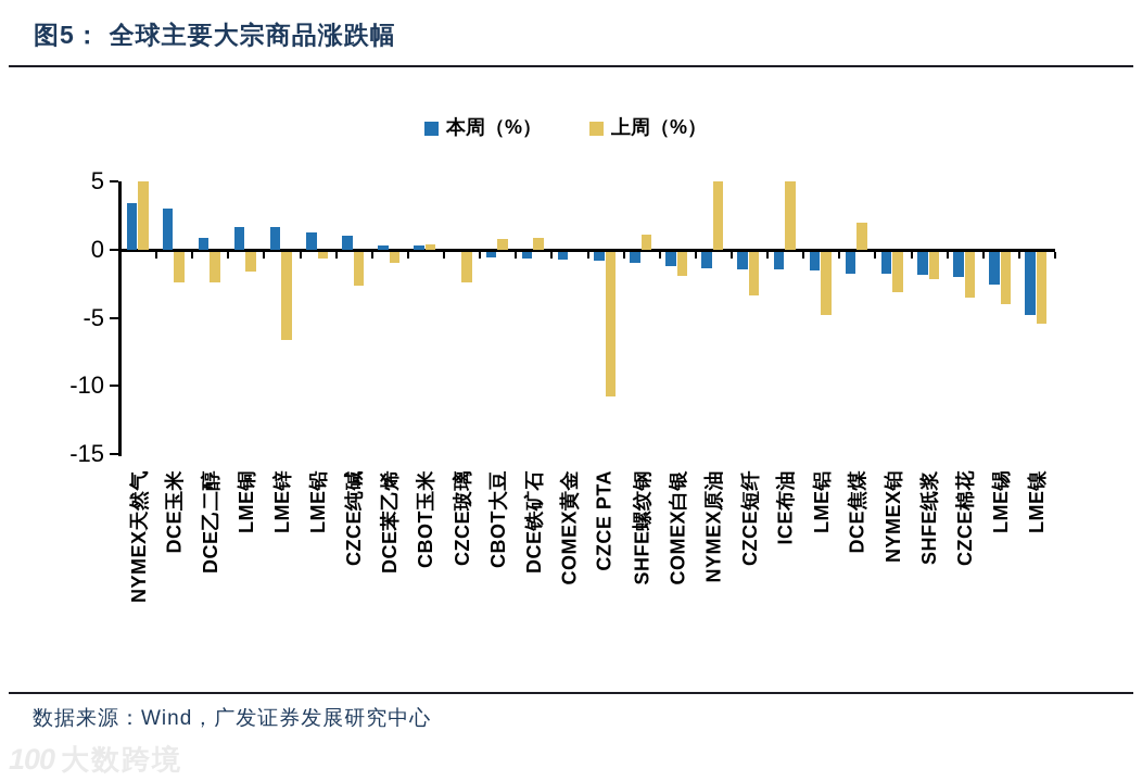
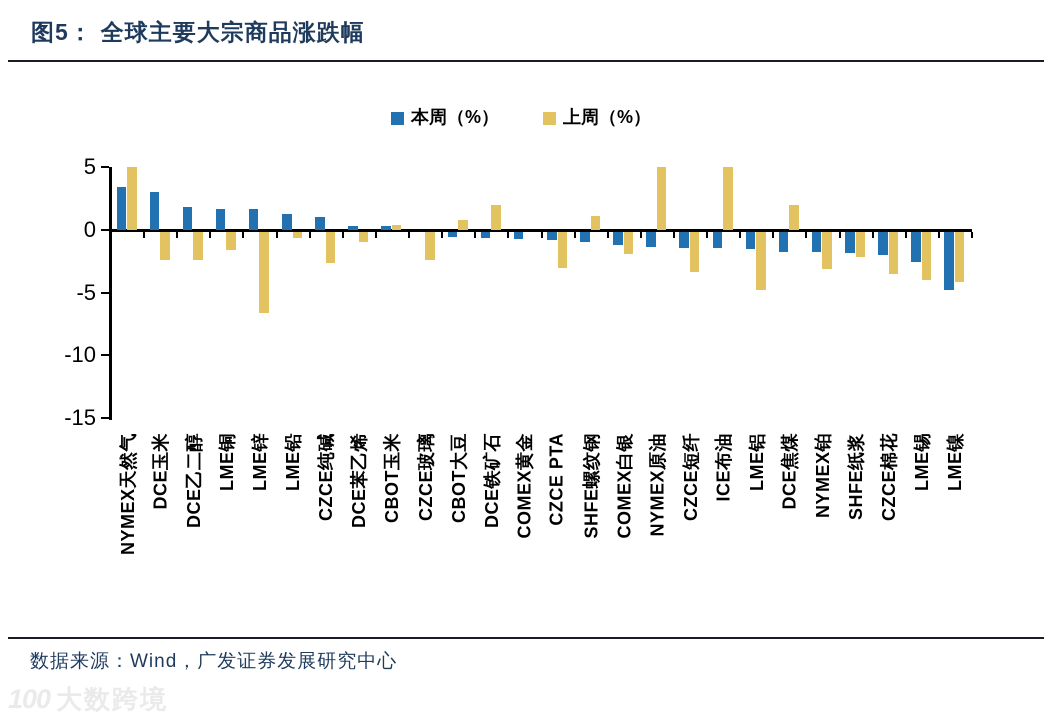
本周（%）/DCE乙二醇: 0.9 -> 1.8
上周（%）/DCE铁矿石: 0.9 -> 2.0
上周（%）/CZCE PTA: -10.6 -> -2.9
上周（%）/LME镍: -5.3 -> -4.0
